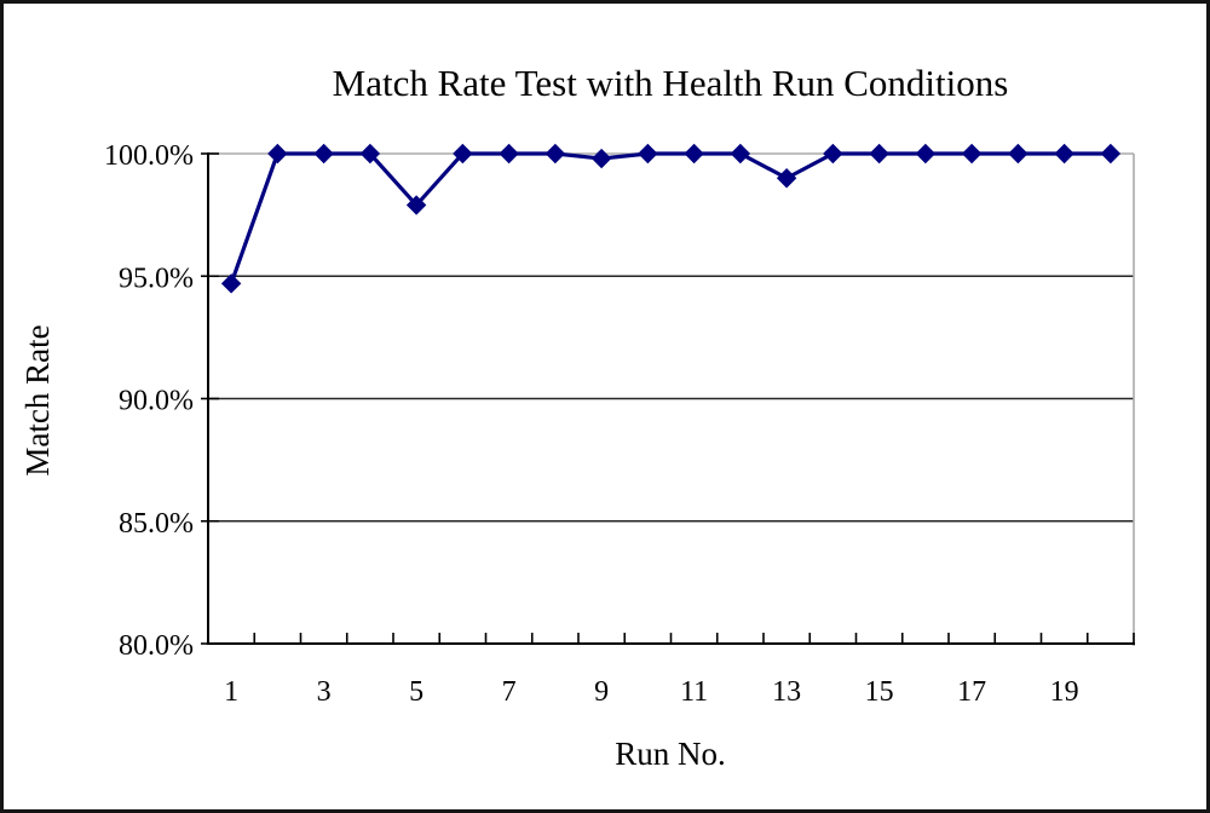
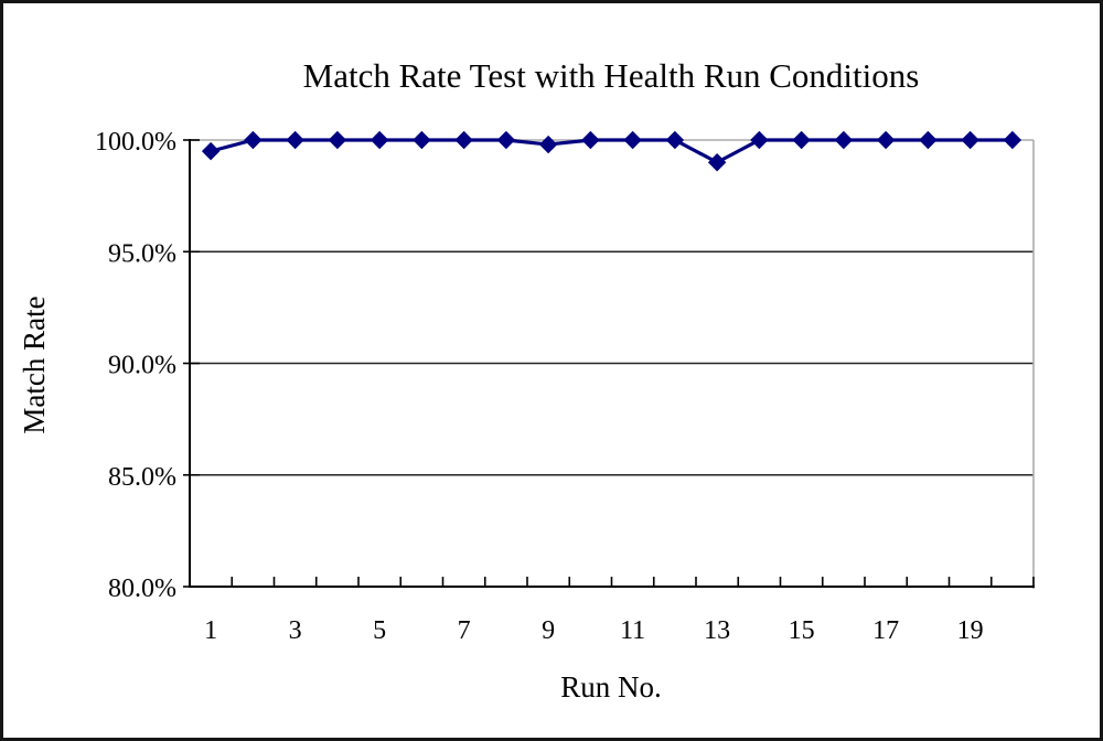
1: 94.7% -> 99.5%
5: 97.9% -> 100.0%
